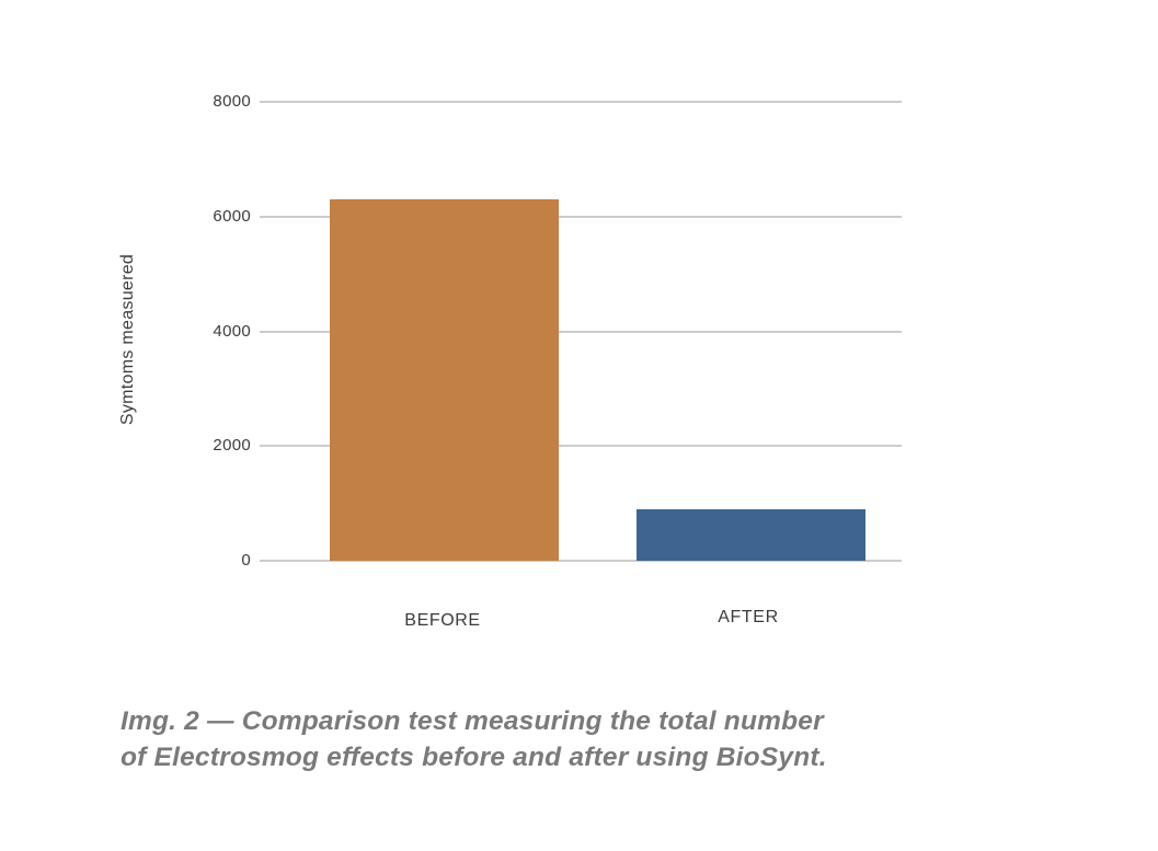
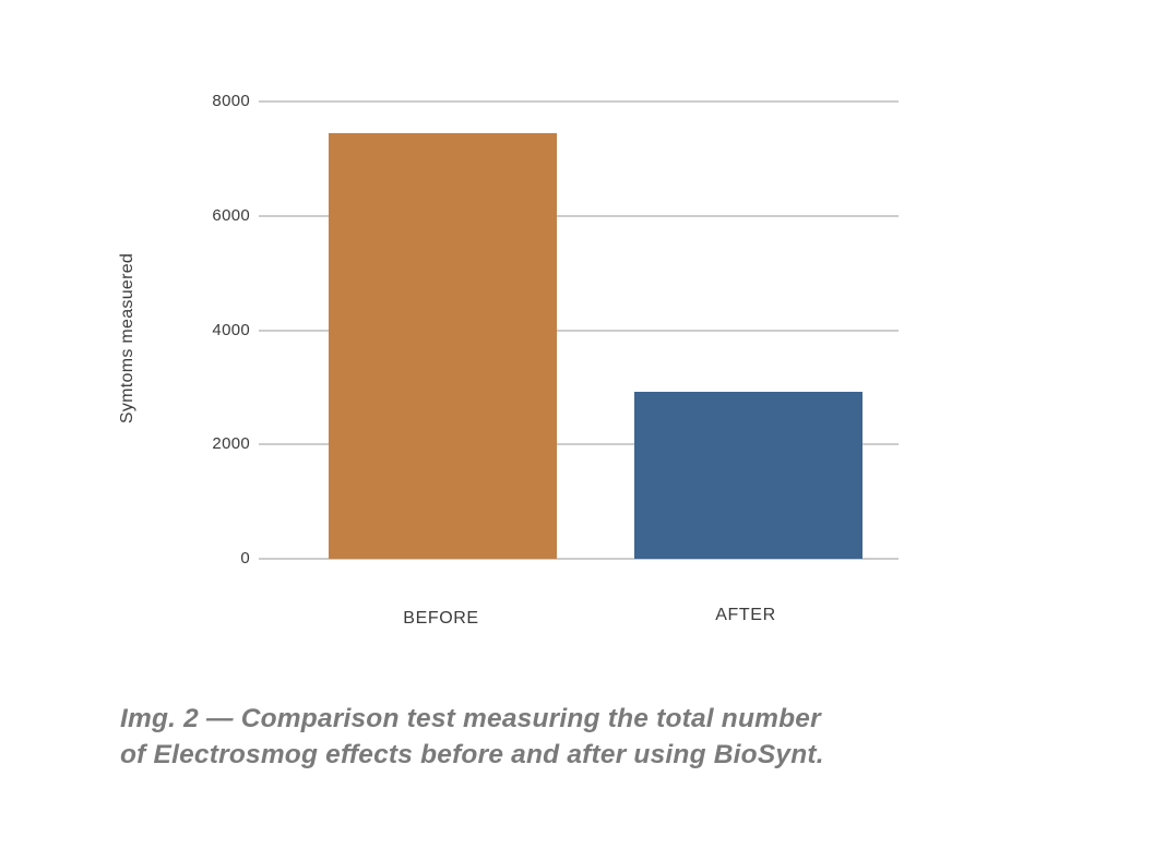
BEFORE: 6300 -> 7400
AFTER: 900 -> 2900
